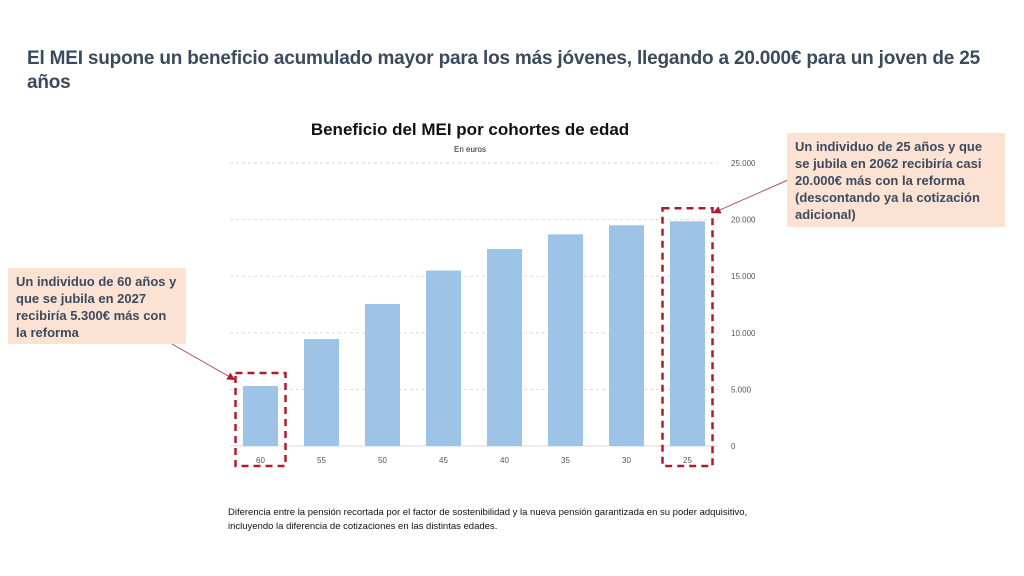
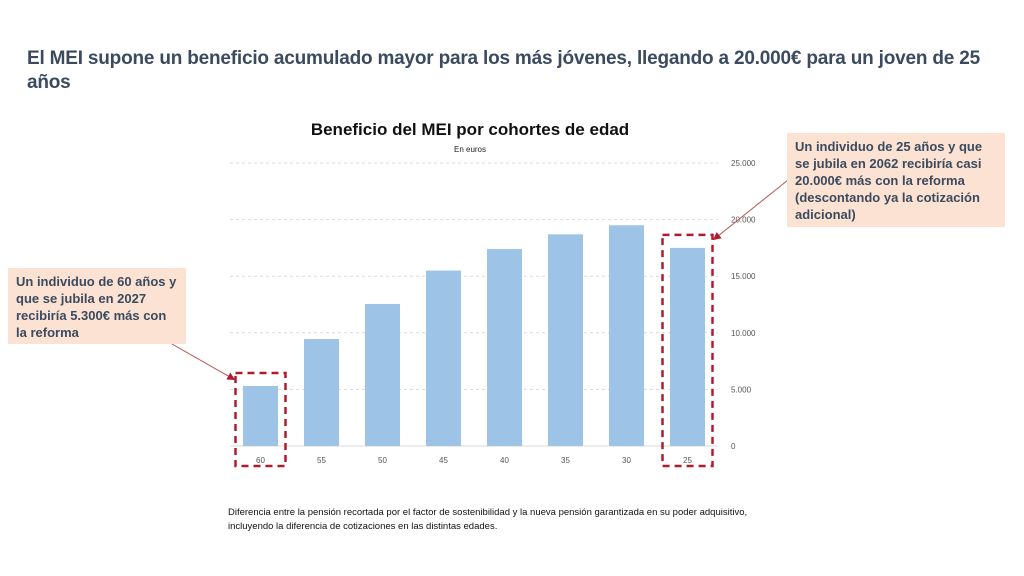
25: 19800 -> 17500
